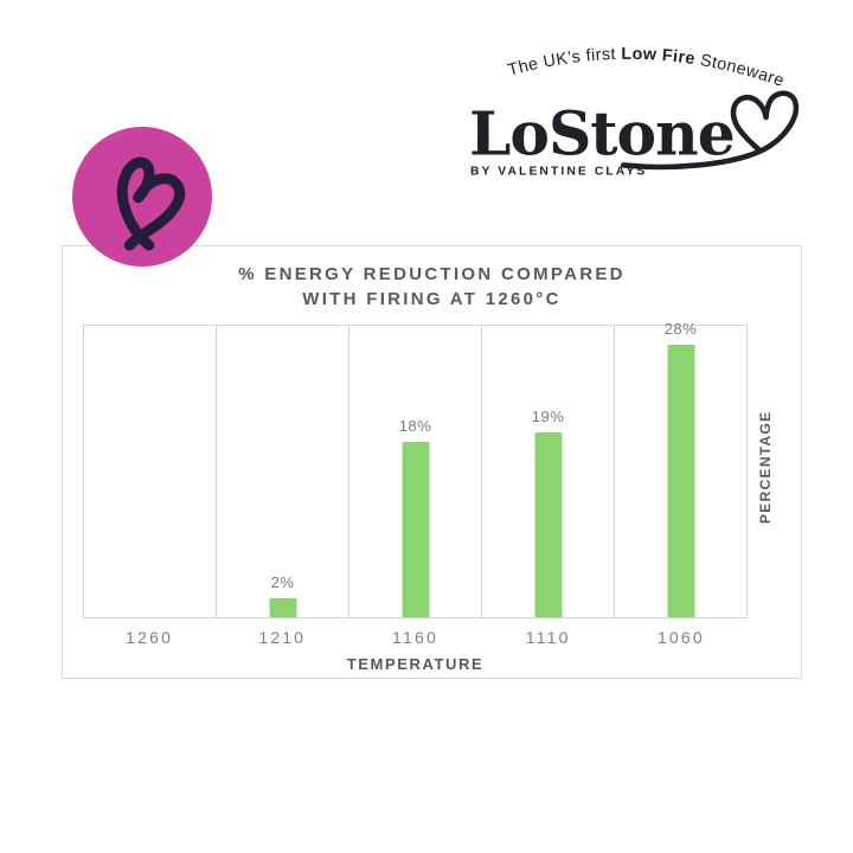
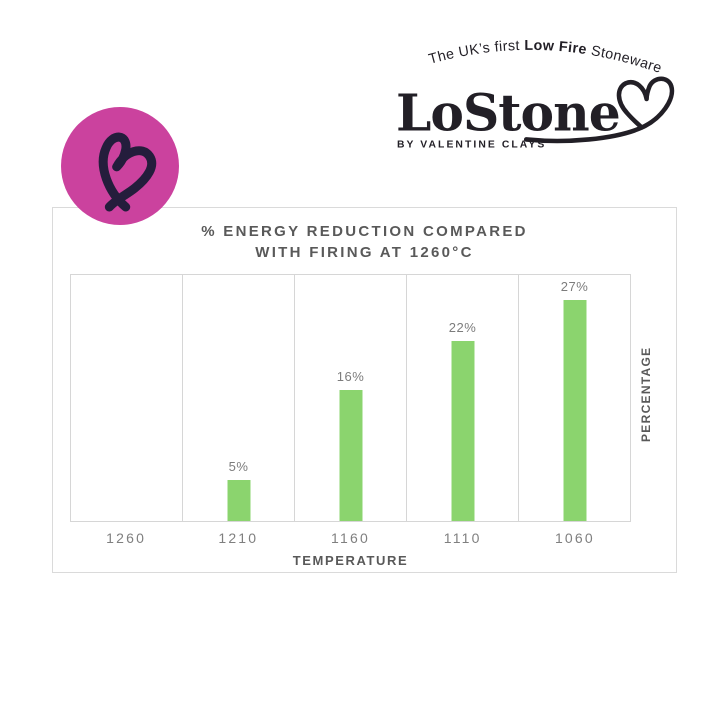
1210: 2% -> 5%
1160: 18% -> 16%
1110: 19% -> 22%
1060: 28% -> 27%
